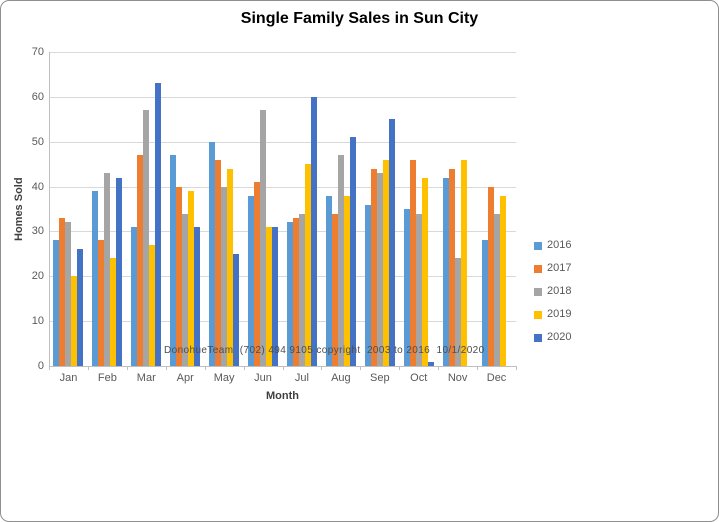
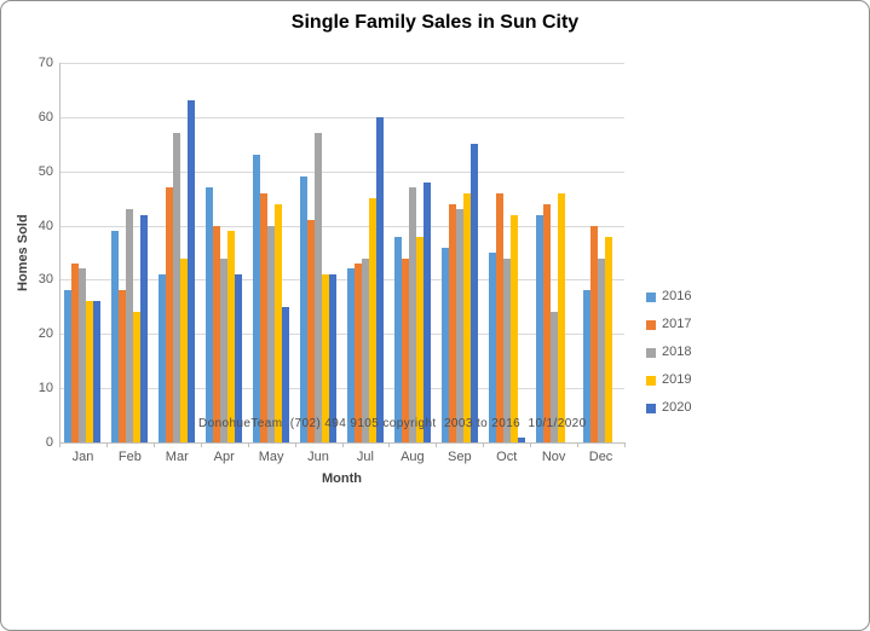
2019/Jan: 20 -> 26
2019/Mar: 27 -> 34
2016/May: 50 -> 53
2016/Jun: 38 -> 49
2020/Aug: 51 -> 48
